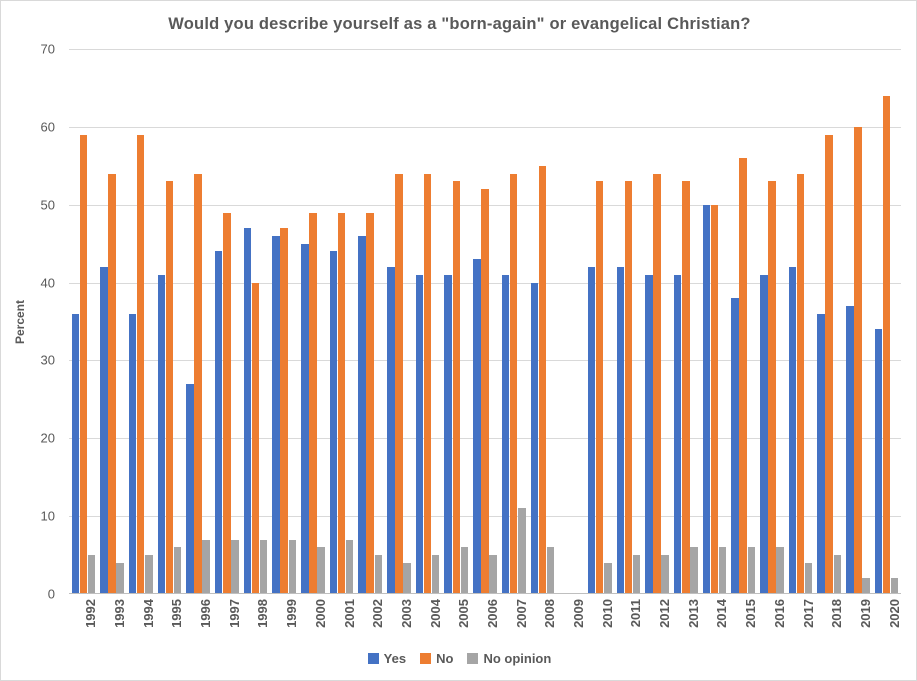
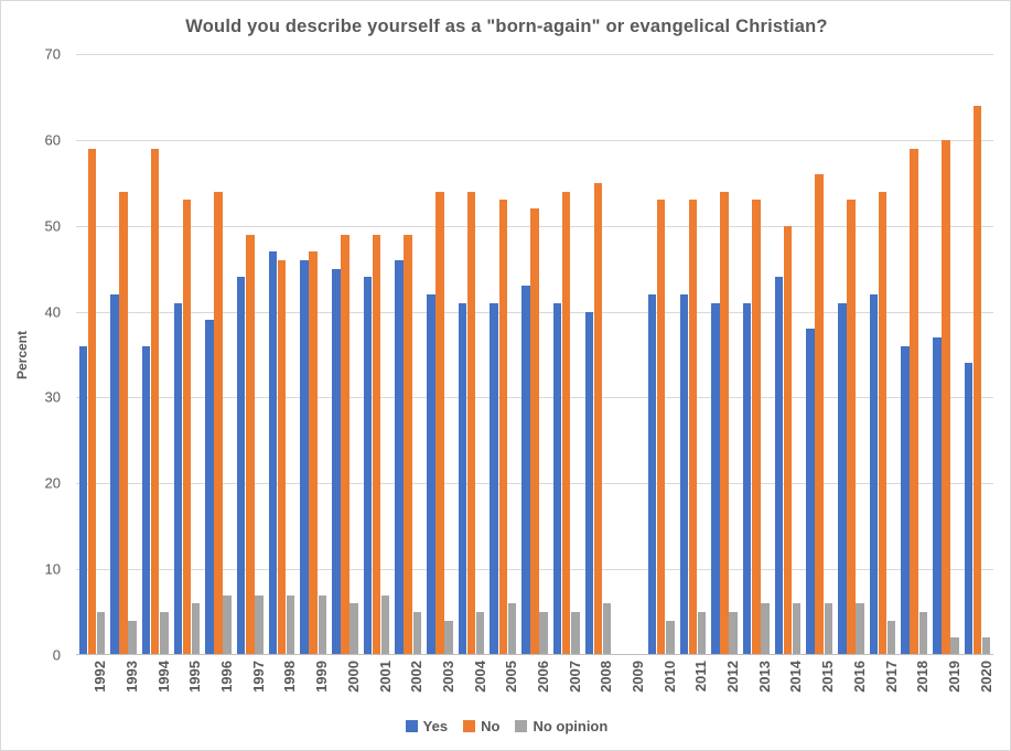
Yes/1996: 27 -> 39
No/1998: 40 -> 46
No opinion/2007: 11 -> 5
Yes/2014: 50 -> 44
